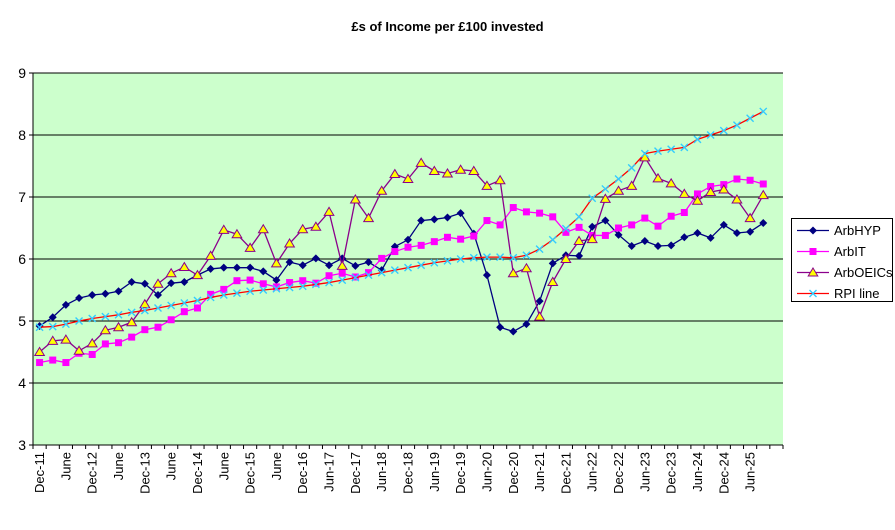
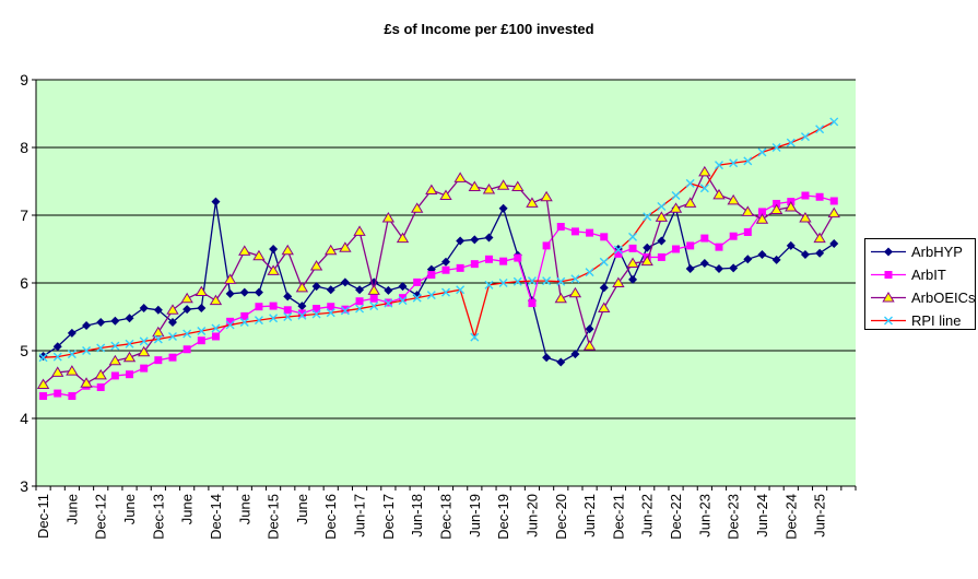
ArbHYP/Dec-14: 5.7 -> 7.2
ArbHYP/Dec-15: 5.9 -> 6.5
RPI line/Jun-19: 5.9 -> 5.2
ArbHYP/Dec-19: 6.7 -> 7.1
ArbIT/Jun-20: 6.6 -> 5.7
ArbHYP/Dec-21: 6.1 -> 6.5
ArbHYP/Dec-22: 6.4 -> 7.1
RPI line/Jun-23: 7.7 -> 7.4
